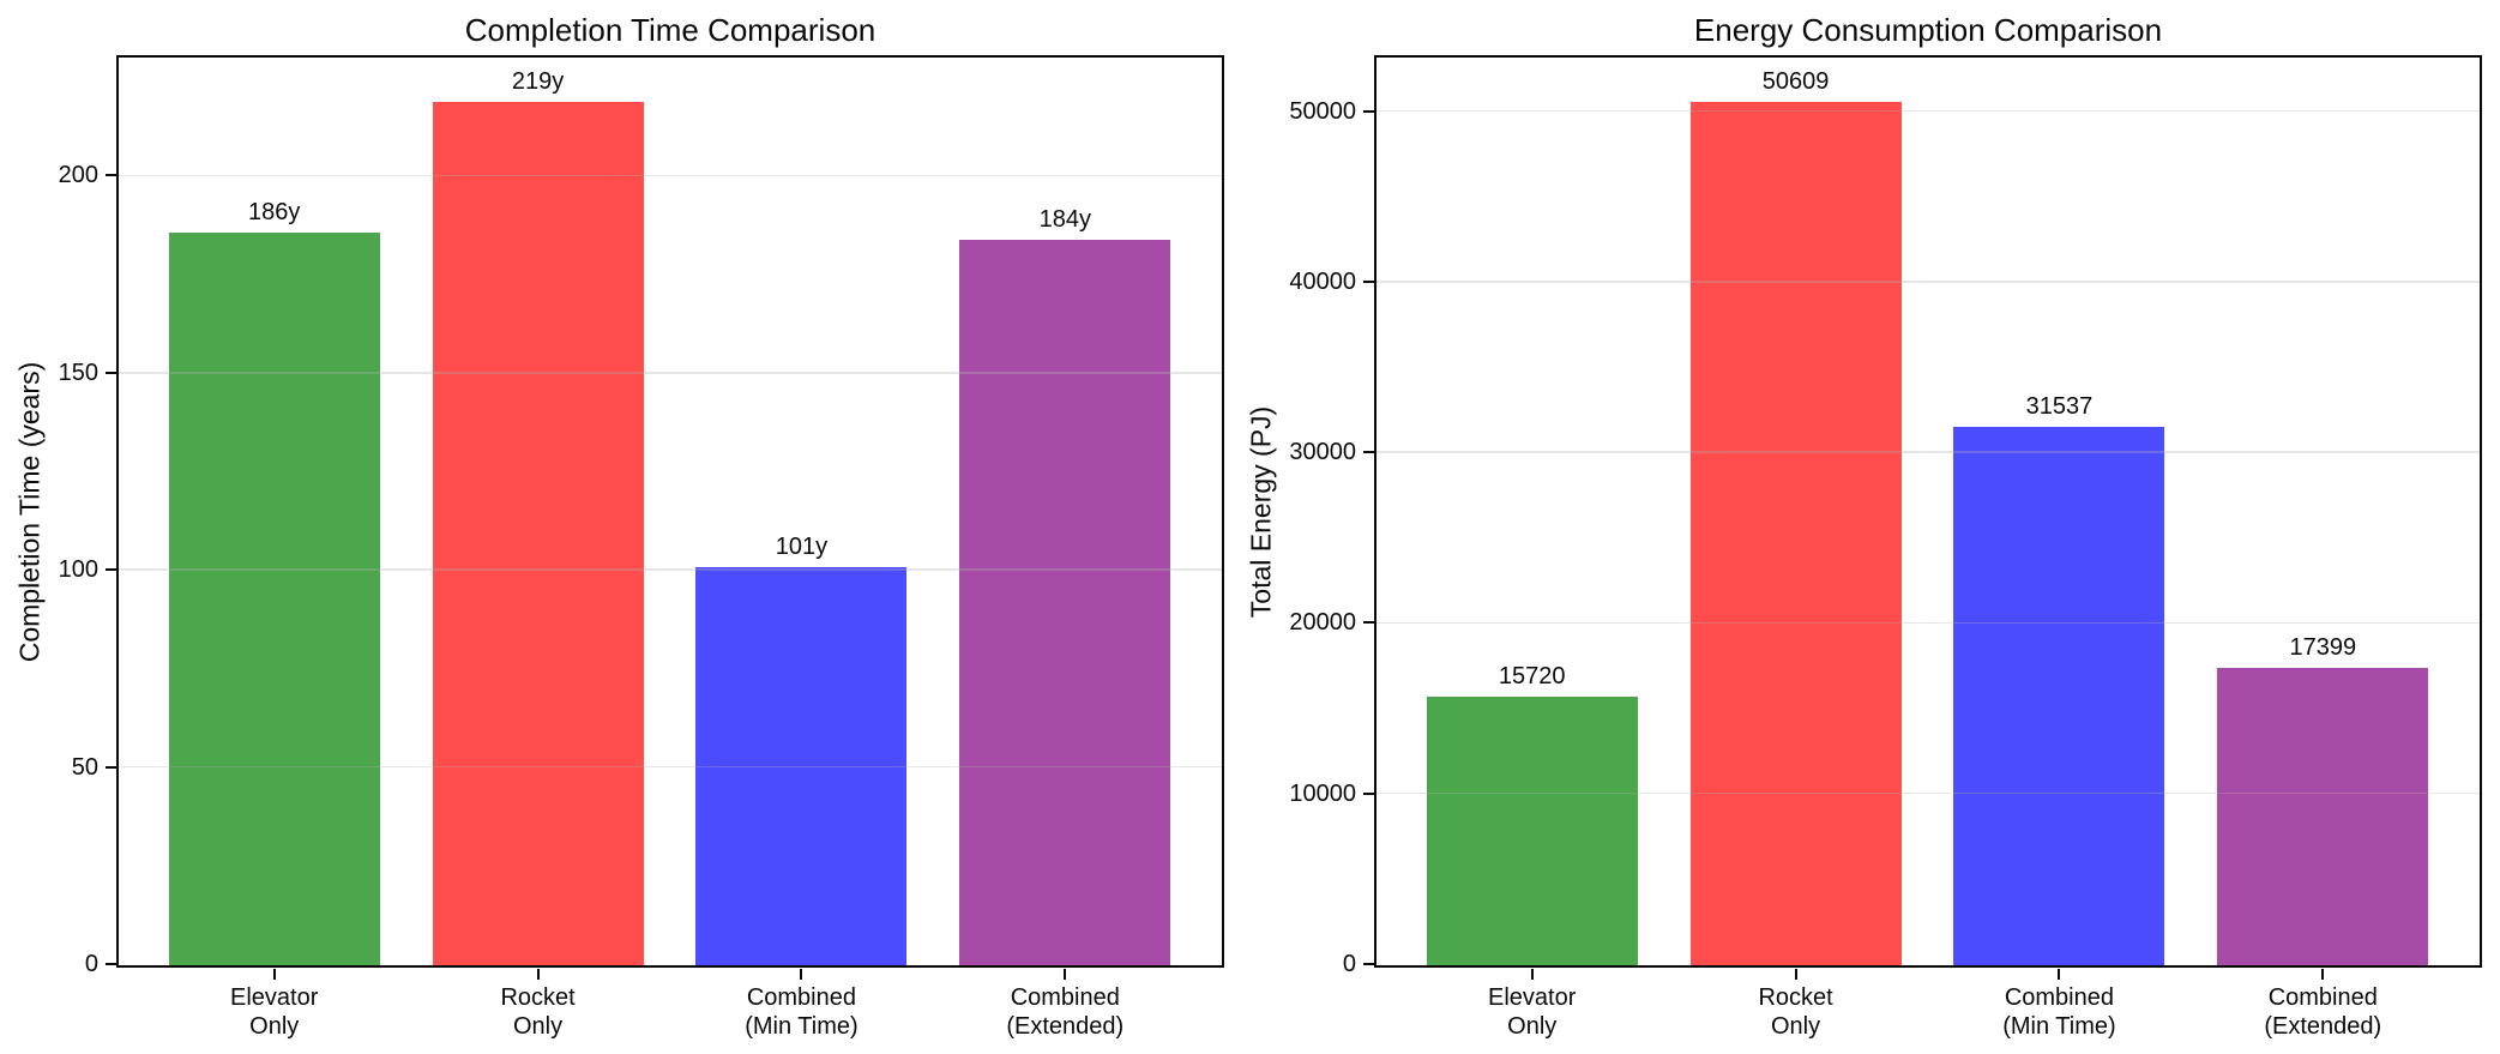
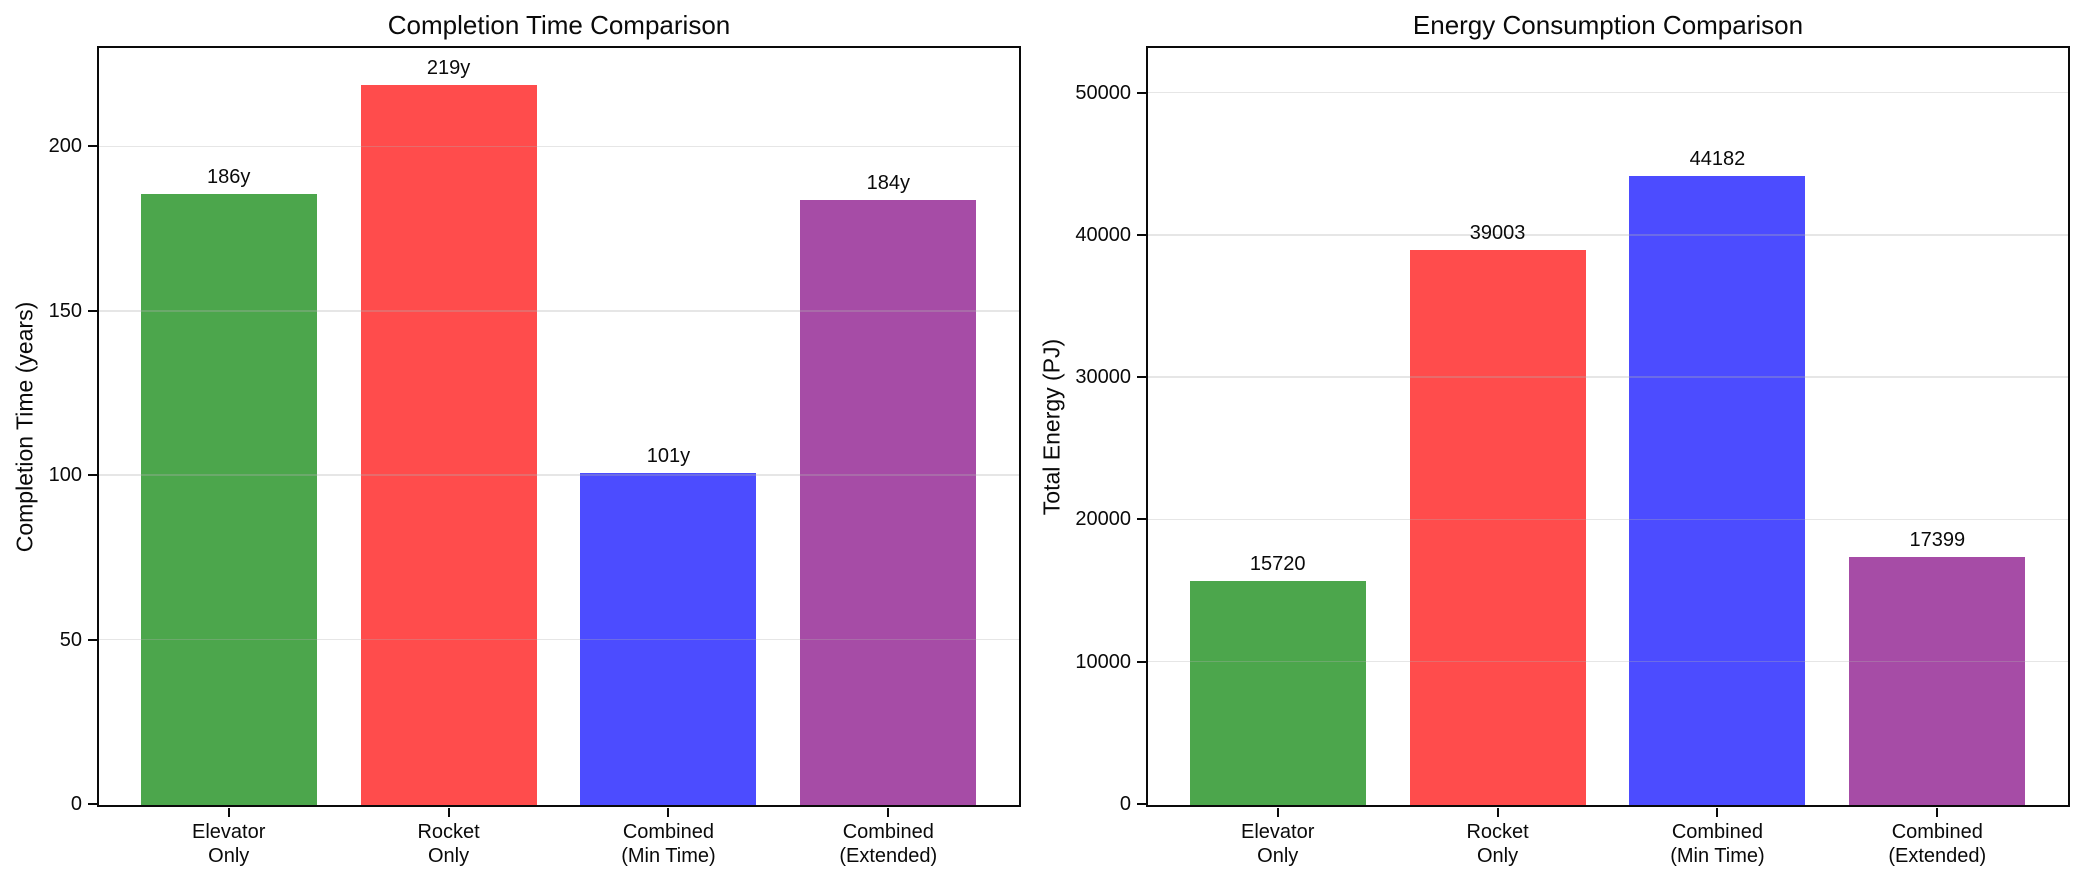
Energy Consumption Comparison/Rocket Only: 50609 -> 39003
Energy Consumption Comparison/Combined (Min Time): 31537 -> 44182
